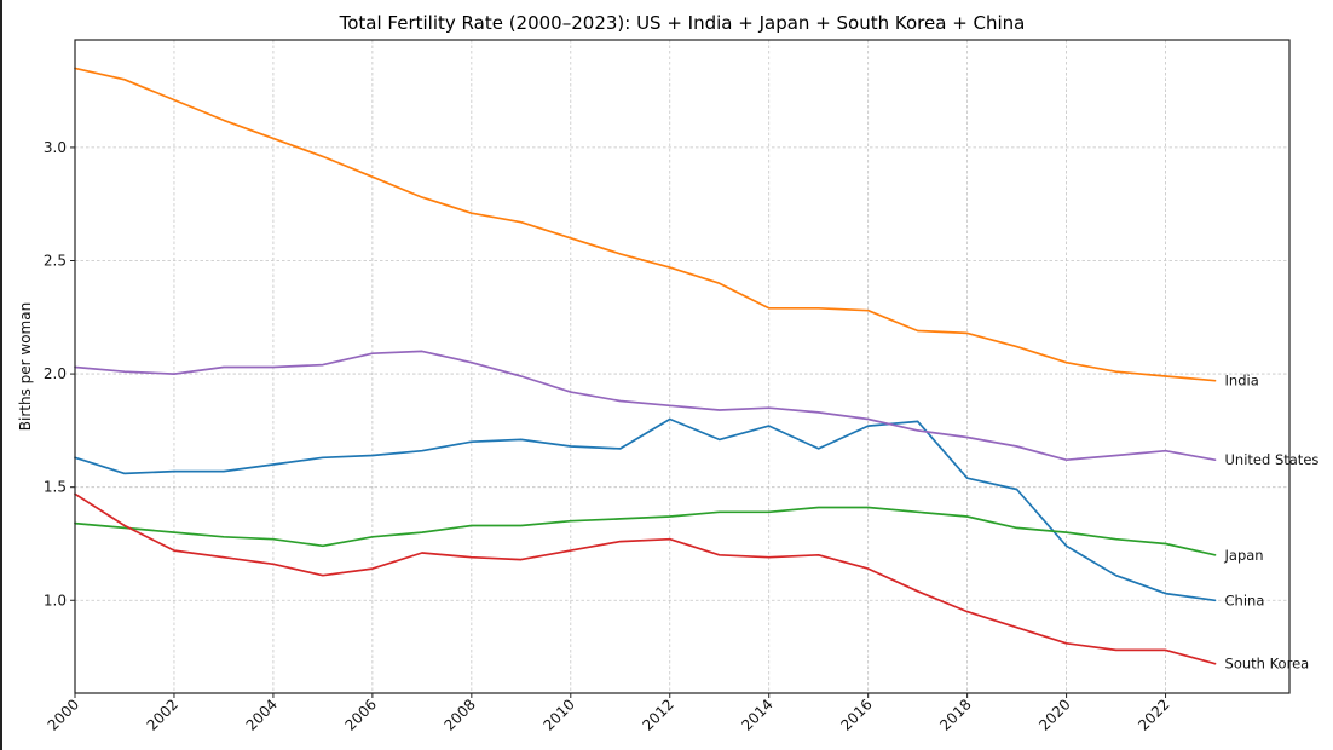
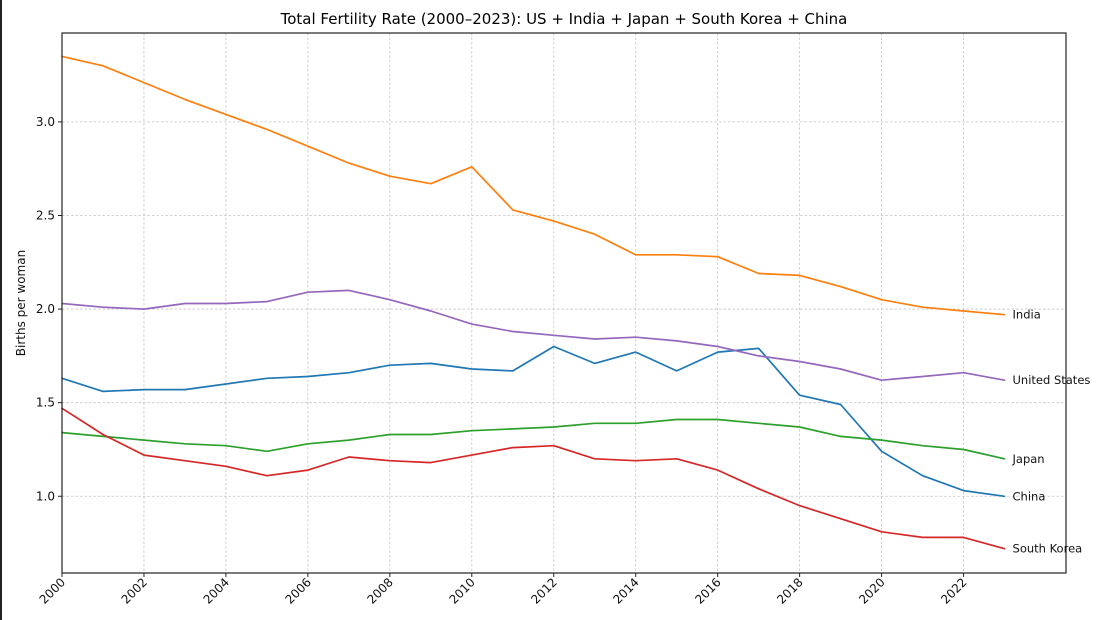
India/2010: 2.60 -> 2.76
